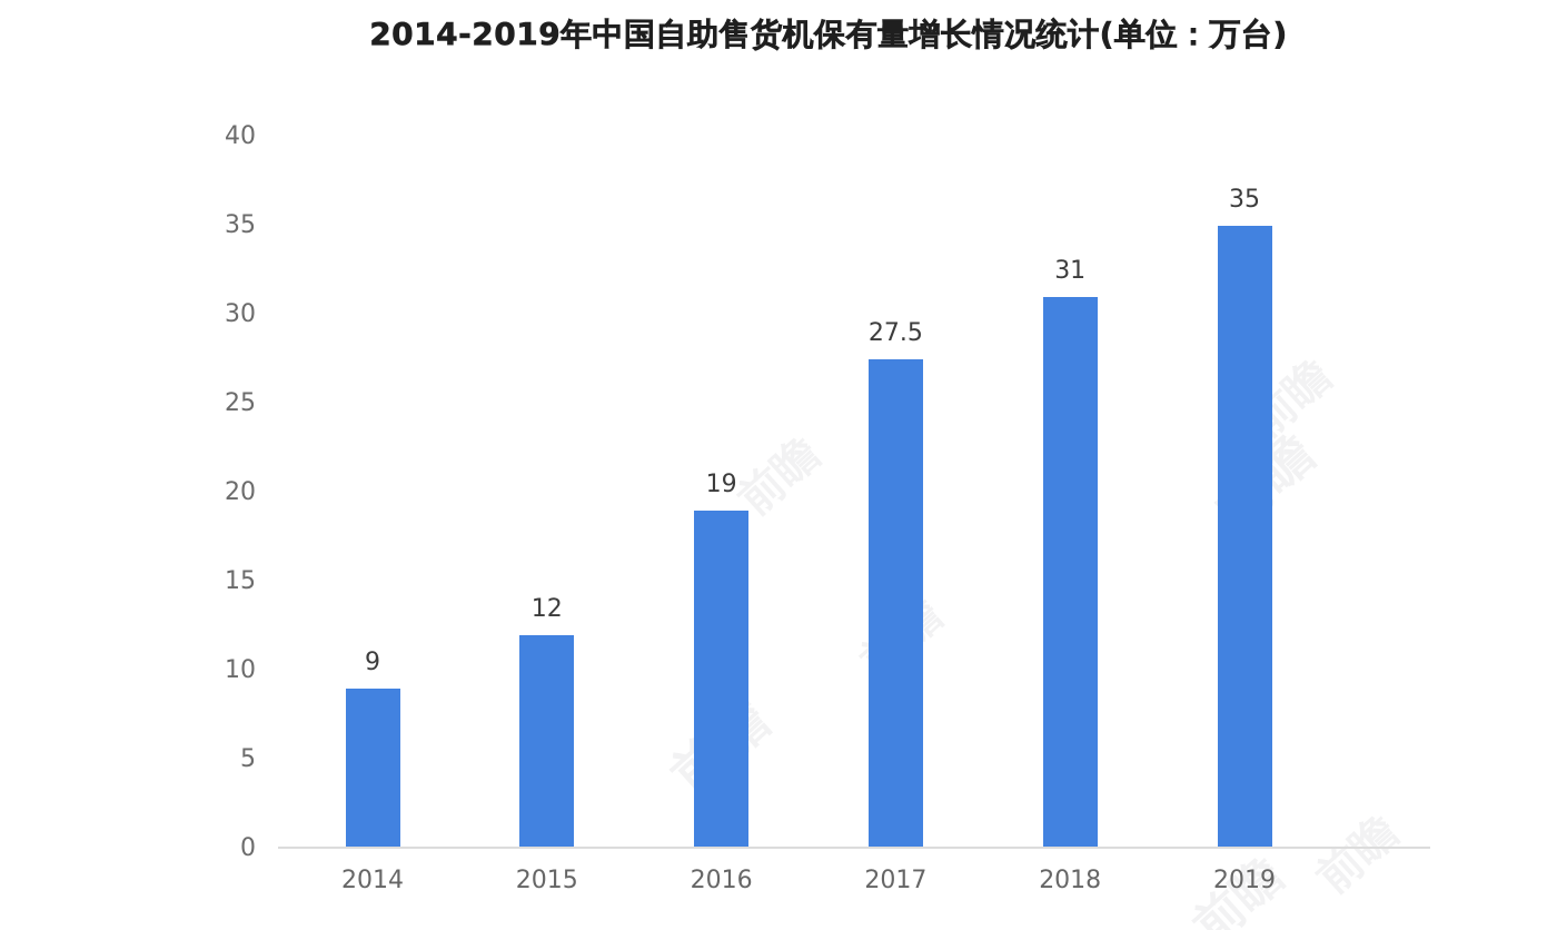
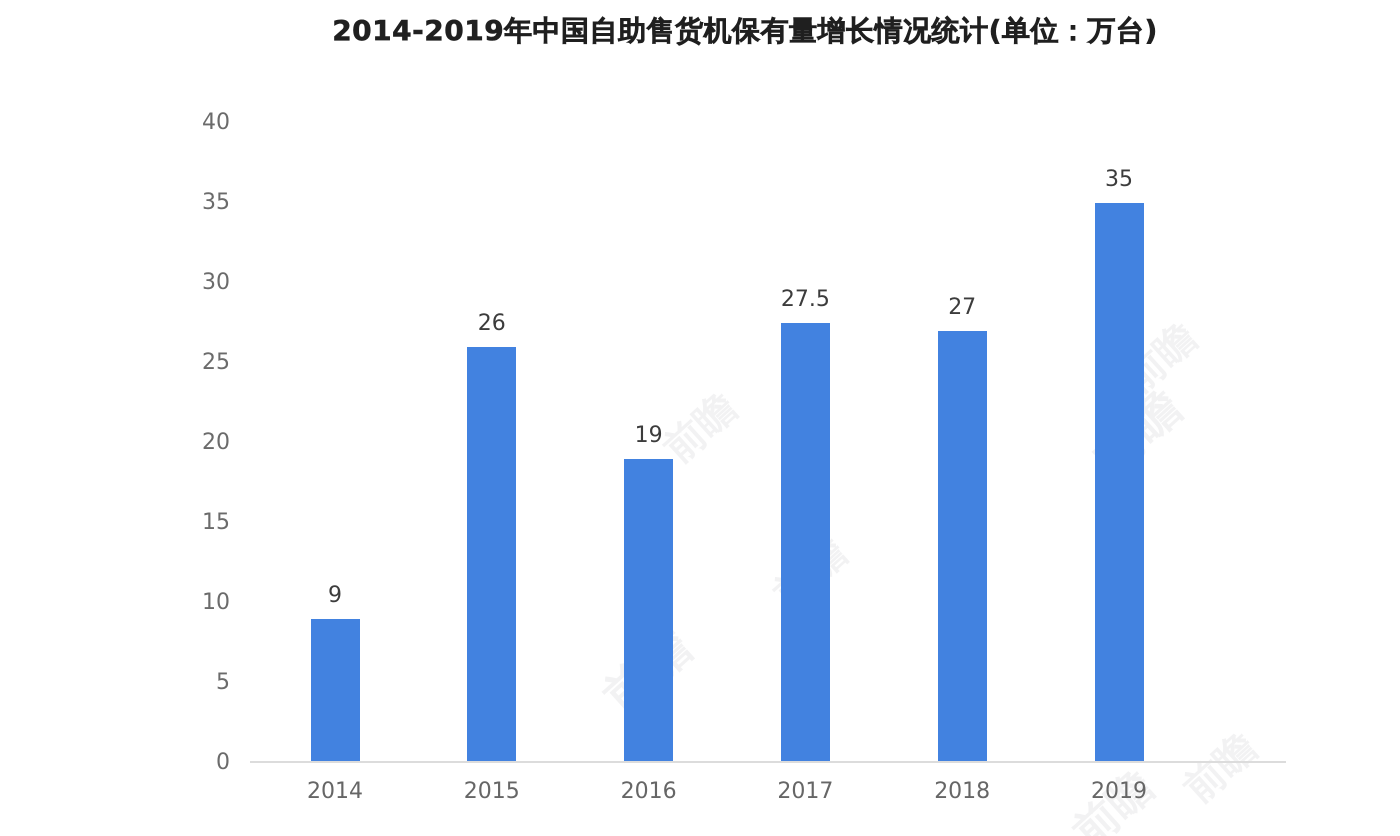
2015: 12 -> 26
2018: 31 -> 27
